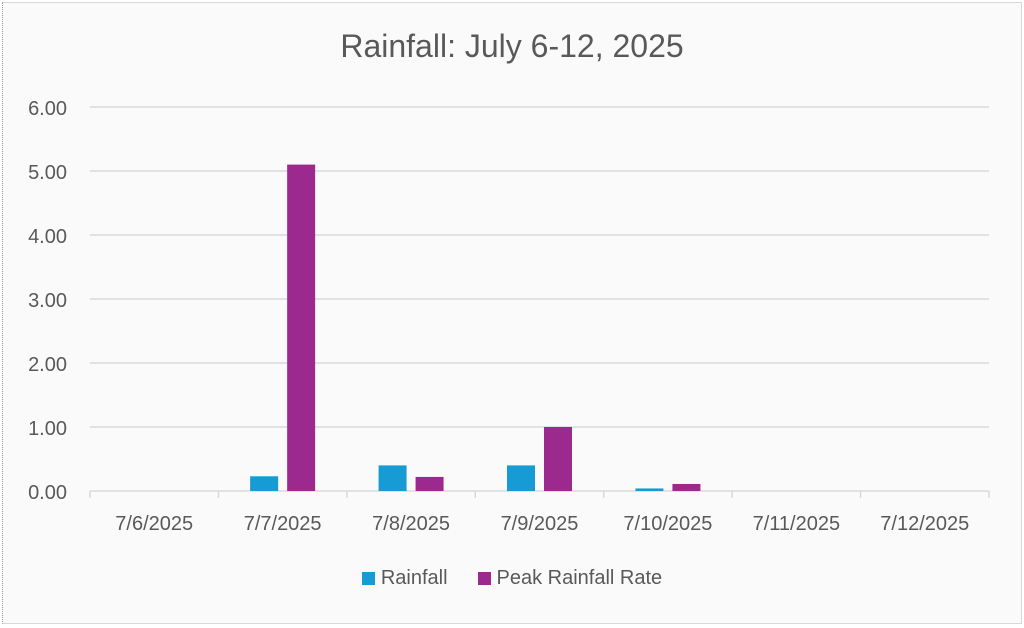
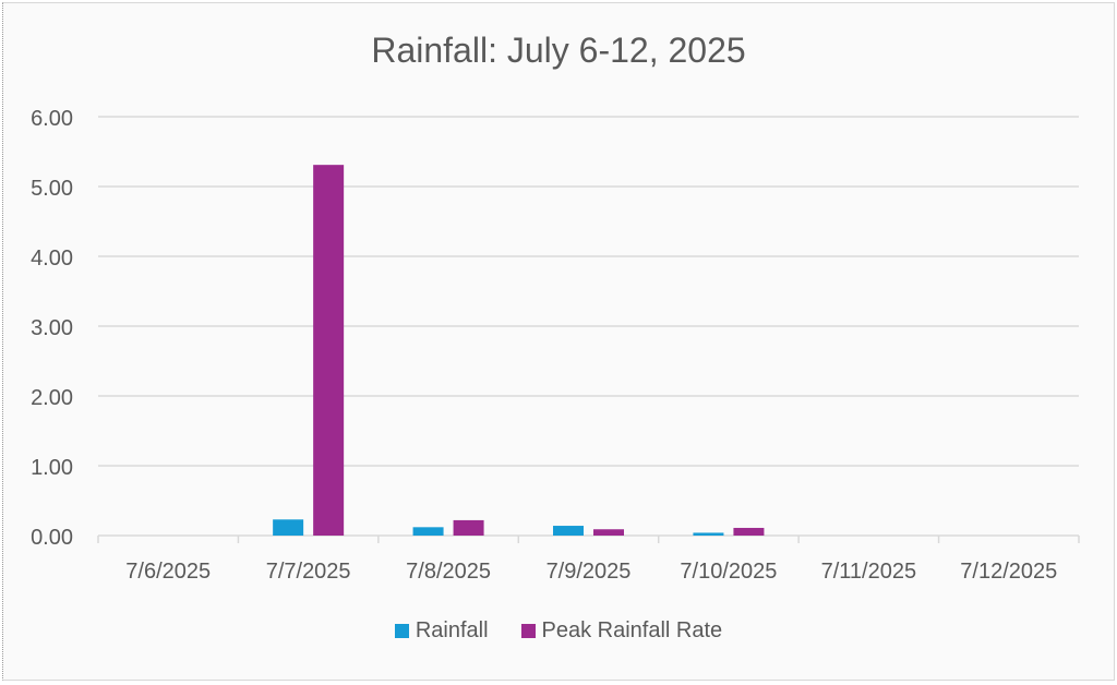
Peak Rainfall Rate/7/7/2025: 5.1 -> 5.3
Rainfall/7/8/2025: 0.4 -> 0.1
Rainfall/7/9/2025: 0.4 -> 0.1
Peak Rainfall Rate/7/9/2025: 1.0 -> 0.1
